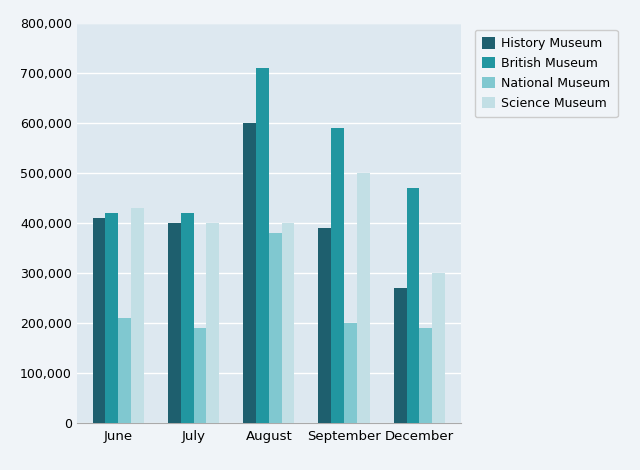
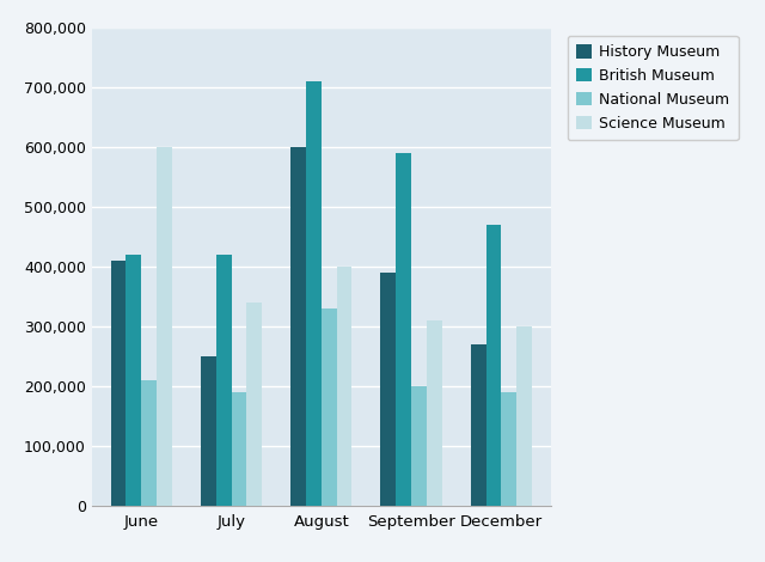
Science Museum/June: 430,000 -> 600,000
History Museum/July: 400,000 -> 250,000
Science Museum/July: 400,000 -> 340,000
National Museum/August: 380,000 -> 330,000
Science Museum/September: 500,000 -> 310,000
